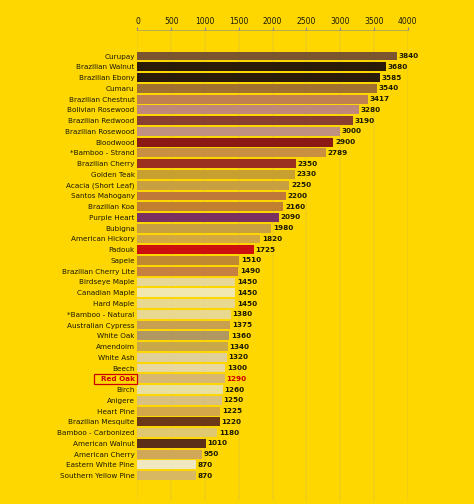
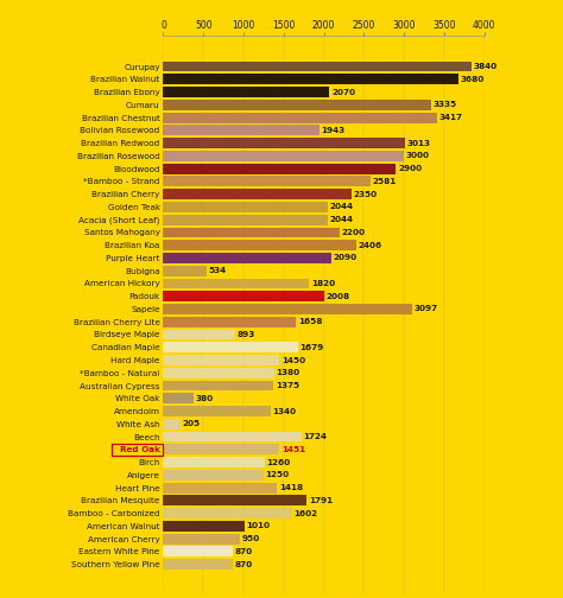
Brazilian Ebony: 3585 -> 2070
Cumaru: 3540 -> 3335
Bolivian Rosewood: 3280 -> 1943
Brazilian Redwood: 3190 -> 3013
*Bamboo - Strand: 2789 -> 2581
Golden Teak: 2330 -> 2044
Acacia (Short Leaf): 2250 -> 2044
Brazilian Koa: 2160 -> 2406
Bubigna: 1980 -> 534
Padouk: 1725 -> 2008
Sapele: 1510 -> 3097
Brazilian Cherry Lite: 1490 -> 1658
Birdseye Maple: 1450 -> 893
Canadian Maple: 1450 -> 1679
White Oak: 1360 -> 380
White Ash: 1320 -> 205
Beech: 1300 -> 1724
Red Oak: 1290 -> 1451
Heart Pine: 1225 -> 1418
Brazilian Mesquite: 1220 -> 1791
Bamboo - Carbonized: 1180 -> 1602
